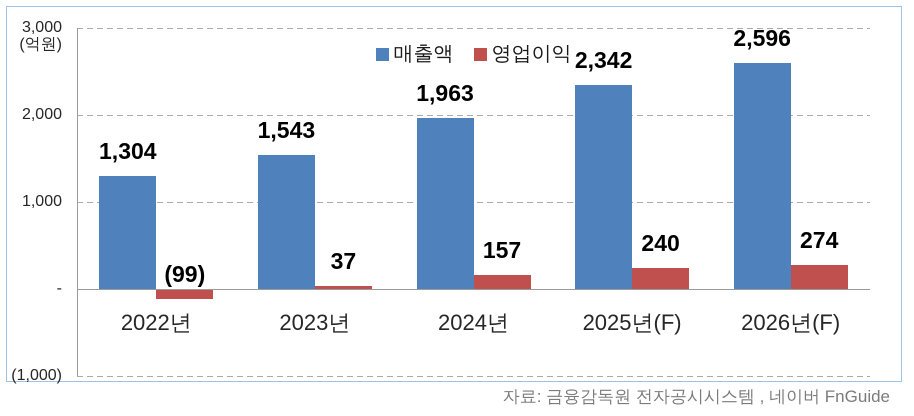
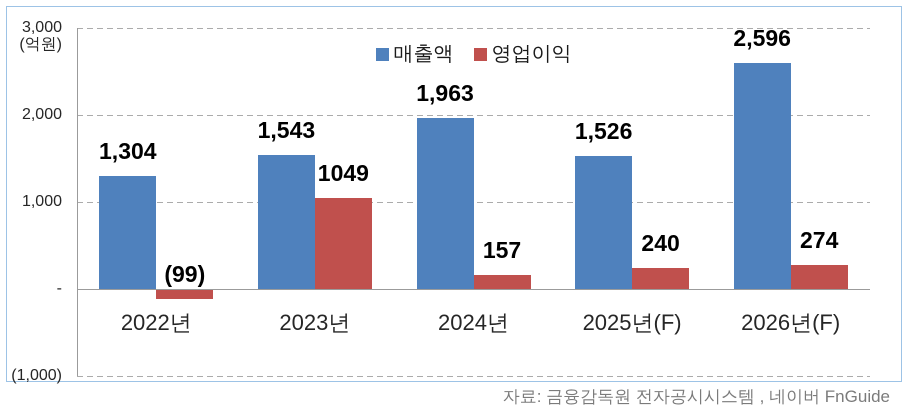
영업이익/2023년: 37 -> 1049
매출액/2025년(F): 2,342 -> 1,526
